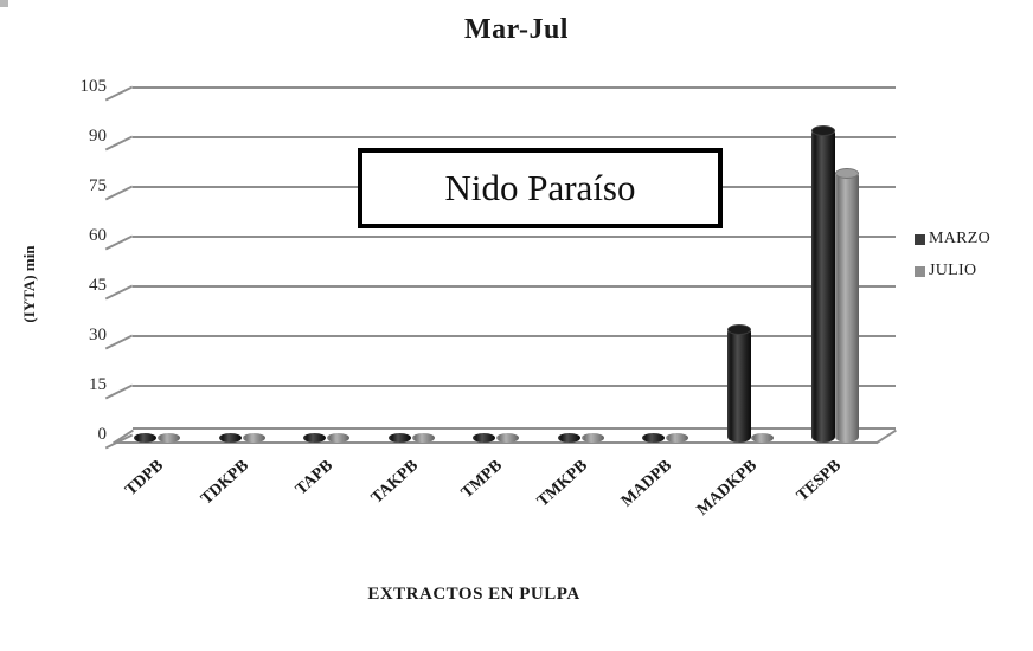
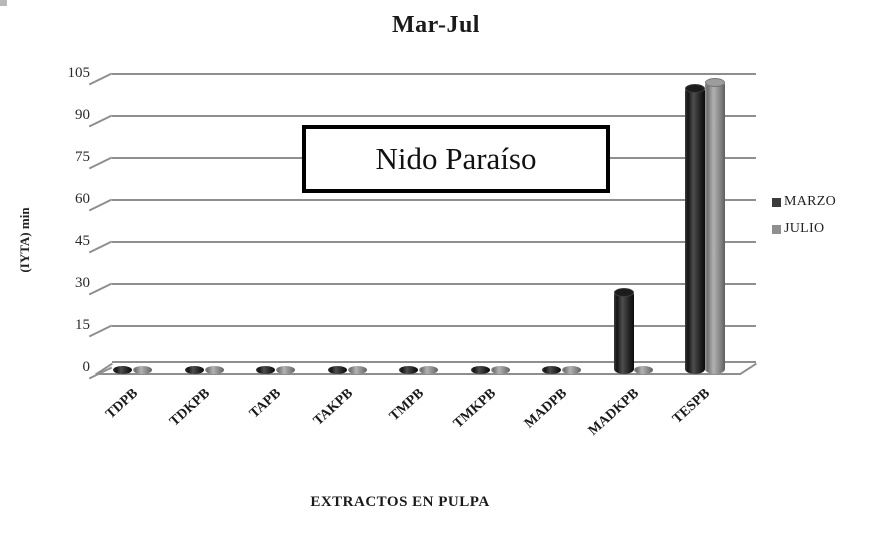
MARZO/MADKPB: 35 -> 30
MARZO/TESPB: 95 -> 103
JULIO/TESPB: 82 -> 105
